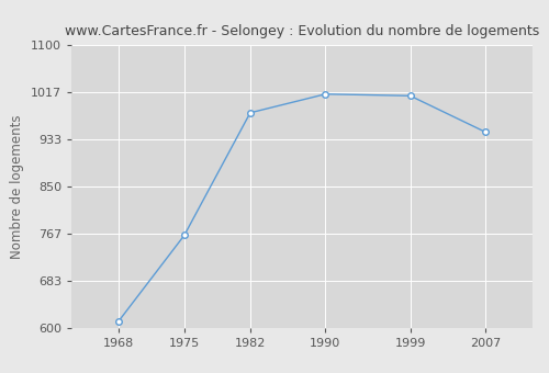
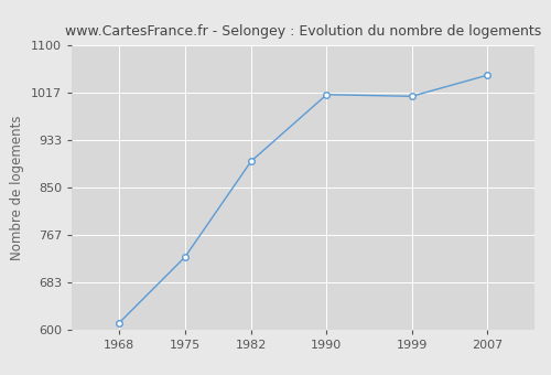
1975: 764 -> 728
1982: 980 -> 896
2007: 946 -> 1047
